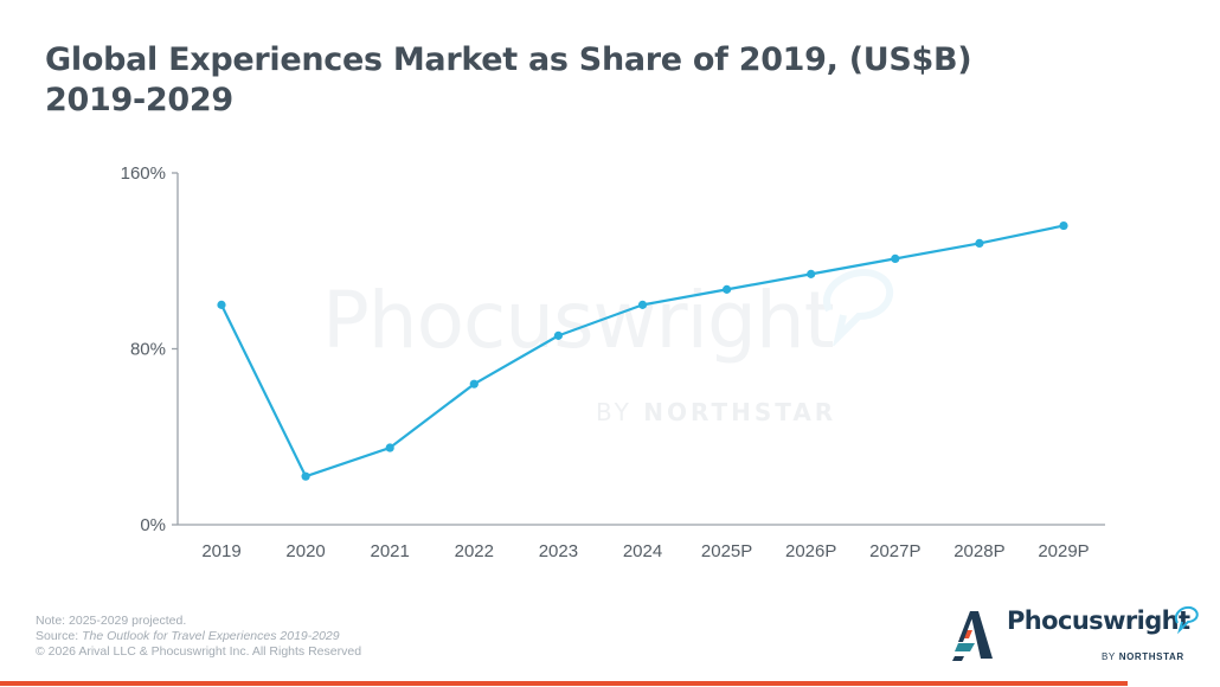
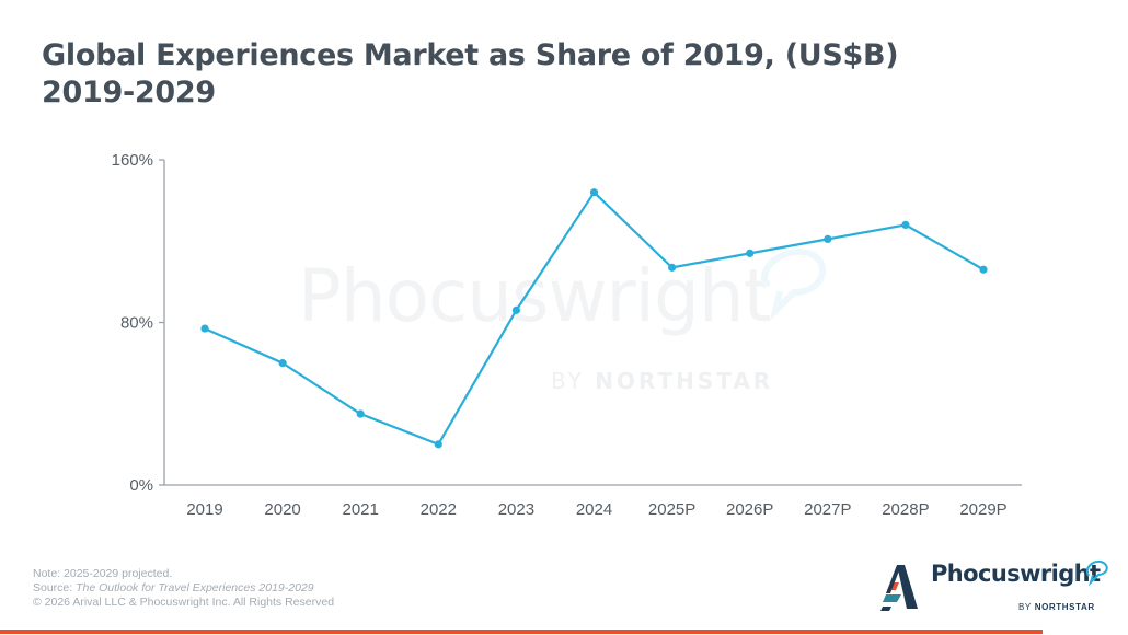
2019: 100% -> 77%
2020: 22% -> 60%
2022: 64% -> 20%
2024: 100% -> 144%
2029P: 136% -> 106%
